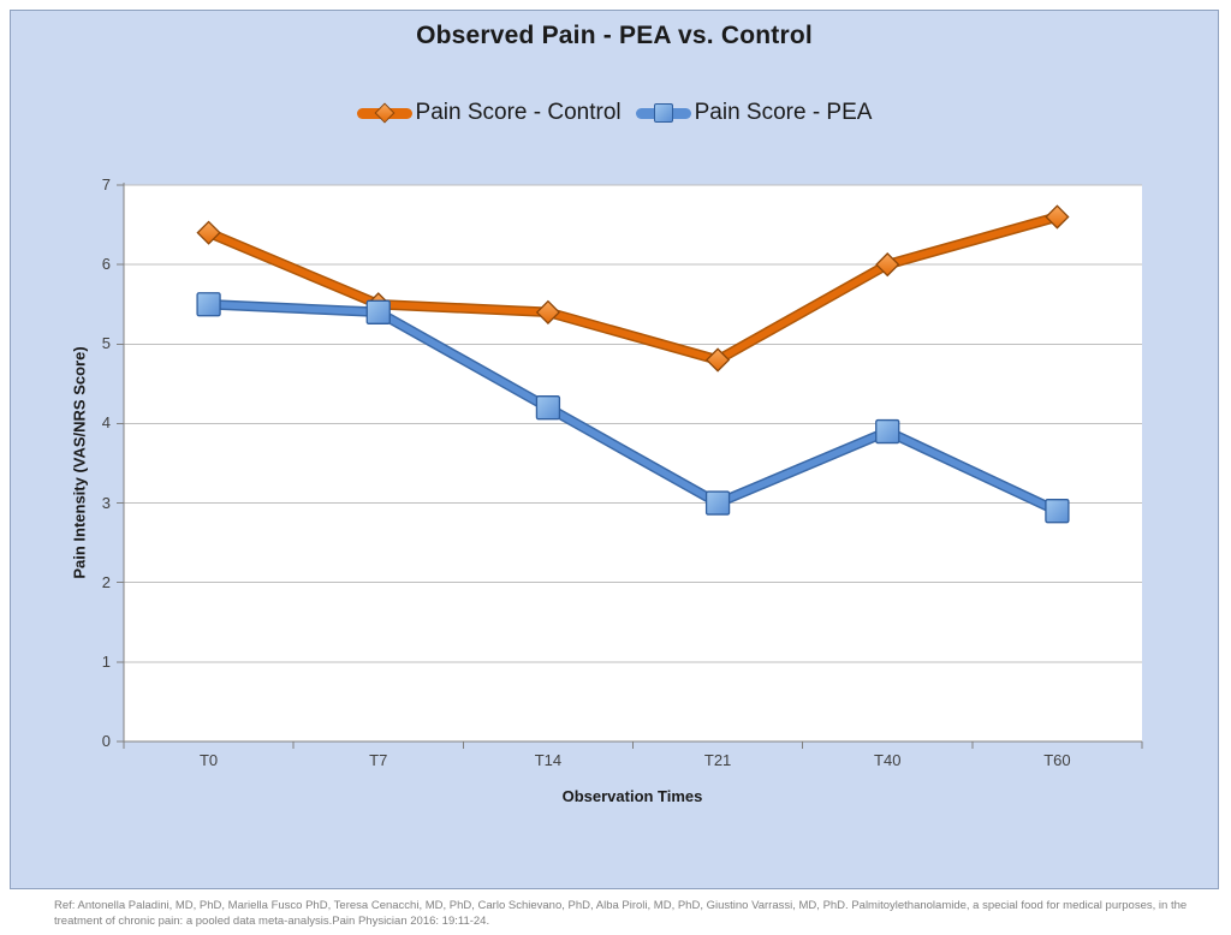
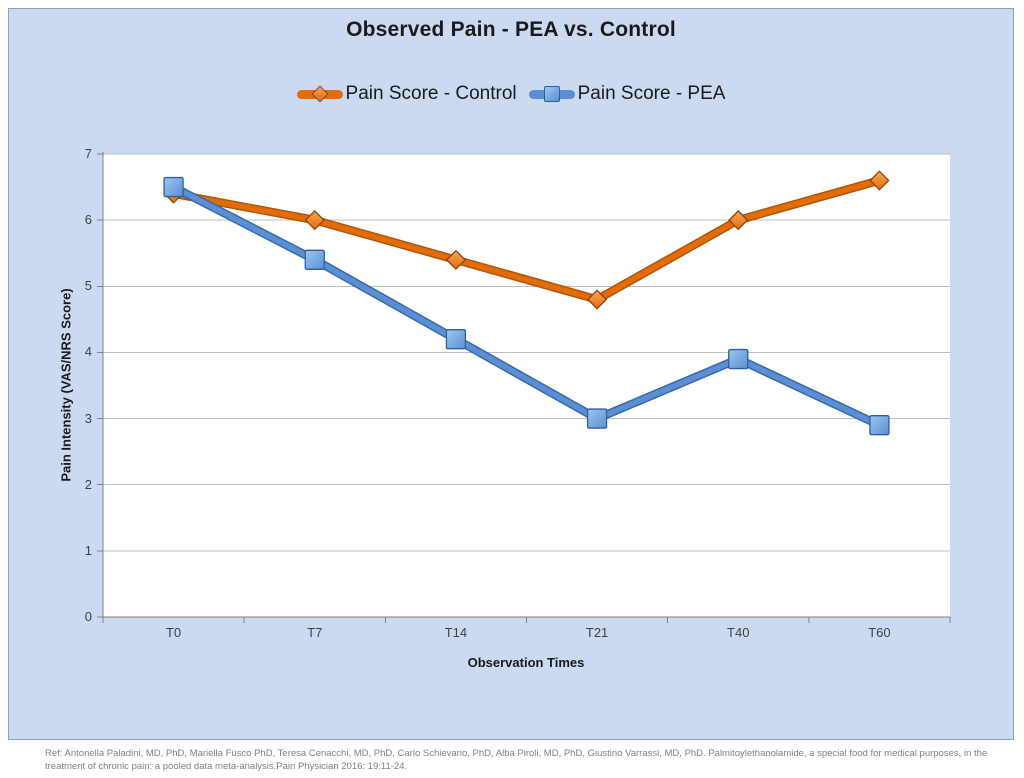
Pain Score - PEA/T0: 5.5 -> 6.5
Pain Score - Control/T7: 5.5 -> 6.0
